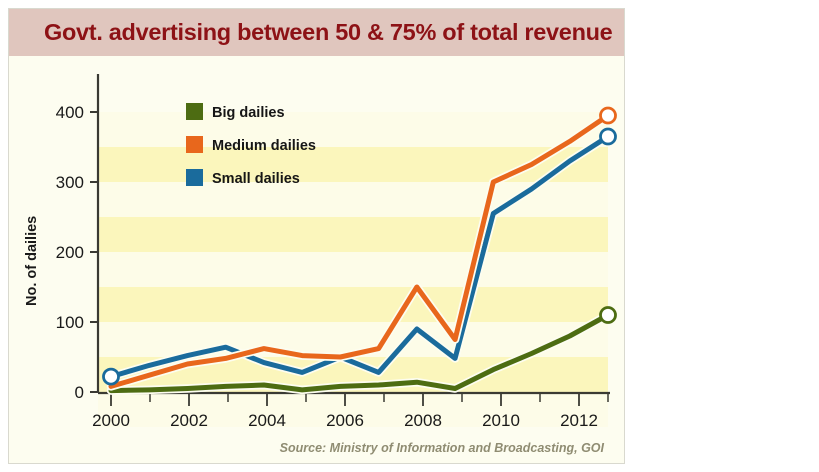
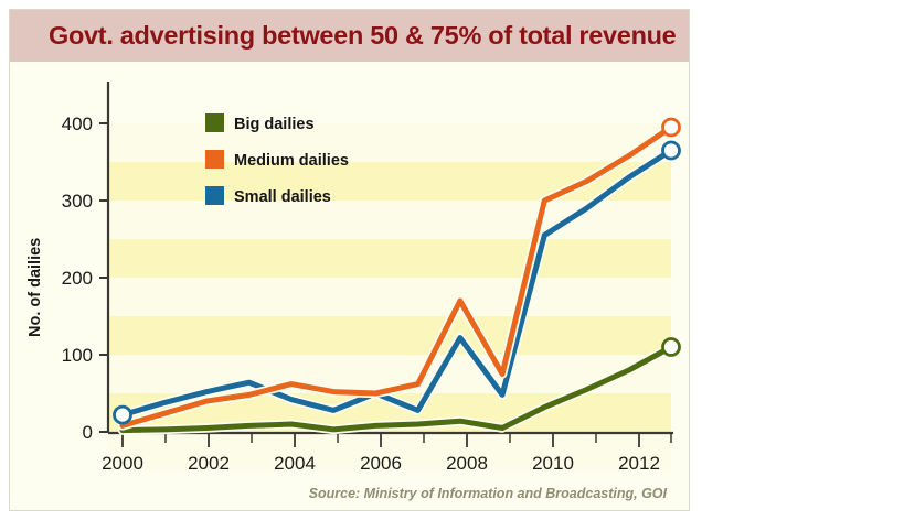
Medium dailies/2008: 150 -> 170
Small dailies/2008: 90 -> 120
